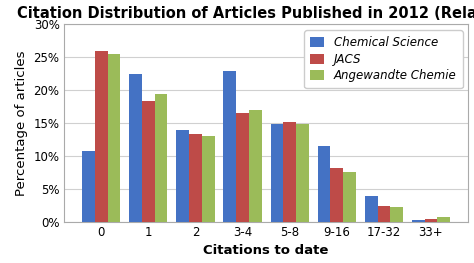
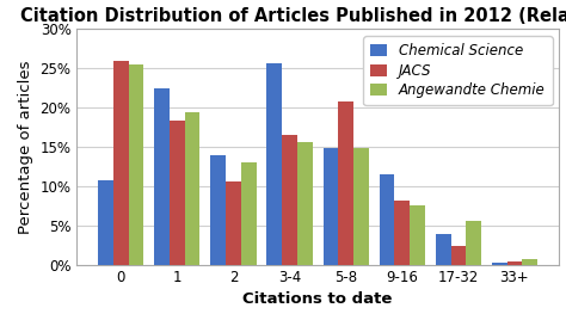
JACS/2: 13.3% -> 10.6%
Chemical Science/3-4: 23.0% -> 25.6%
Angewandte Chemie/3-4: 17.0% -> 15.6%
JACS/5-8: 15.2% -> 20.8%
Angewandte Chemie/17-32: 2.2% -> 5.6%
